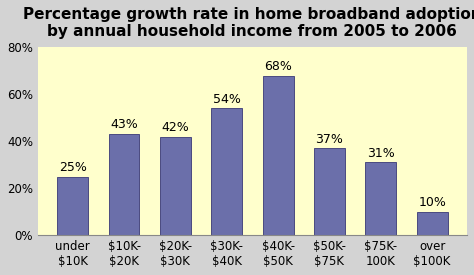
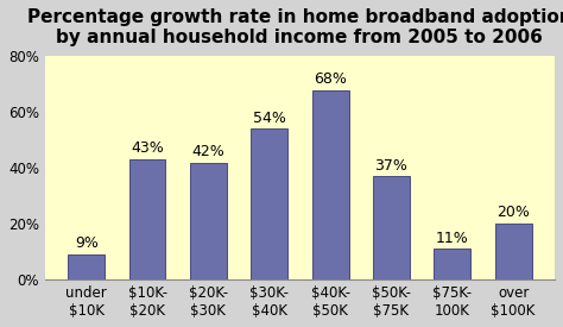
under $10K: 25% -> 9%
$75K- 100K: 31% -> 11%
over $100K: 10% -> 20%
